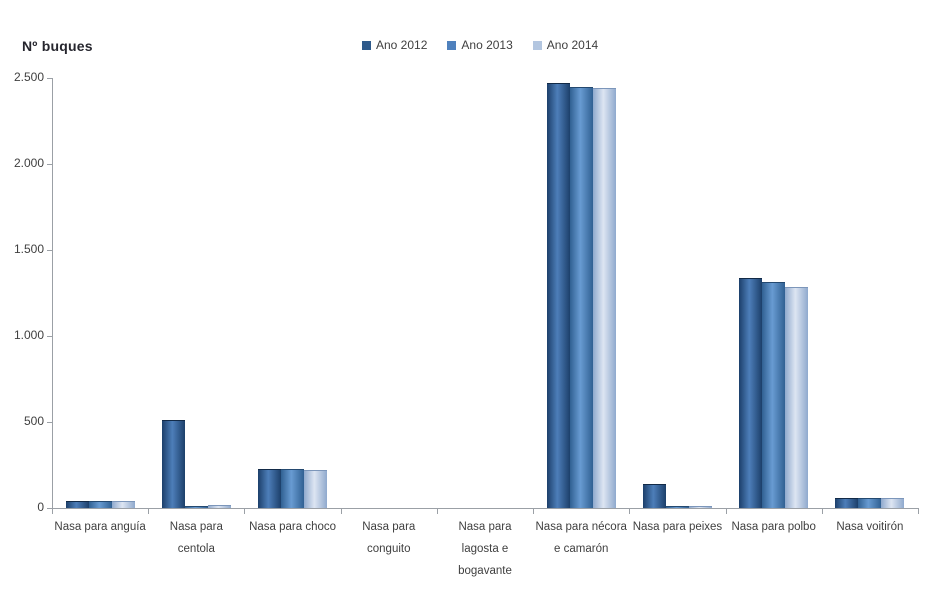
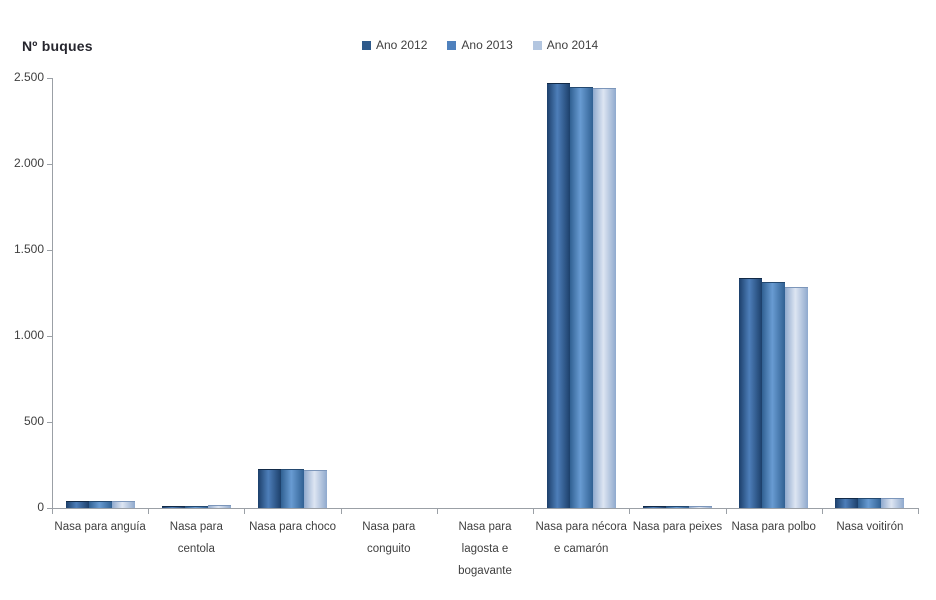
Ano 2012/Nasa para centola: 510 -> 10
Ano 2012/Nasa para peixes: 140 -> 10
